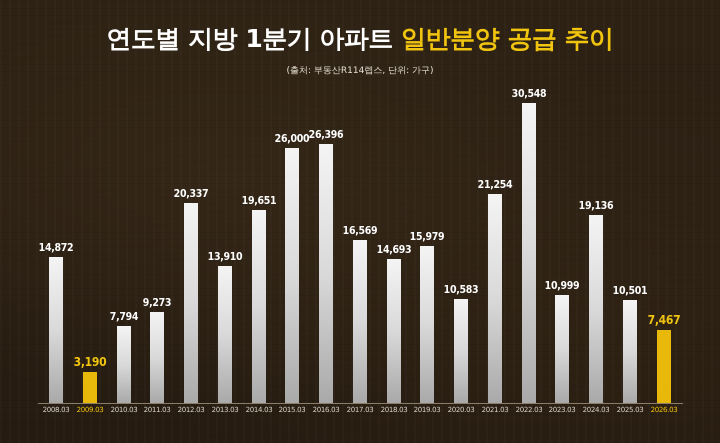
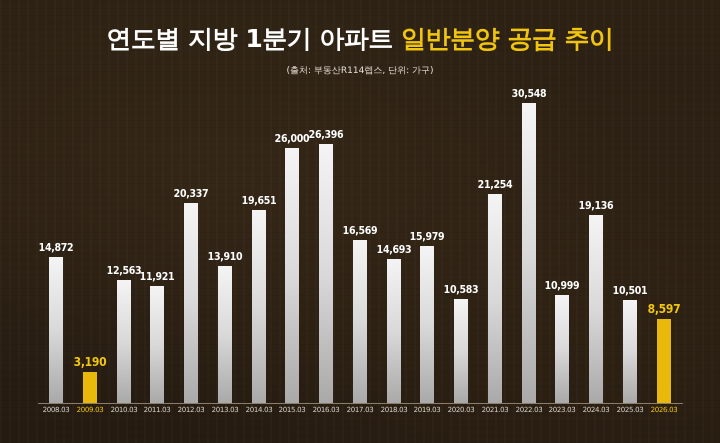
2010.03: 7,794 -> 12,563
2011.03: 9,273 -> 11,921
2026.03: 7,467 -> 8,597
